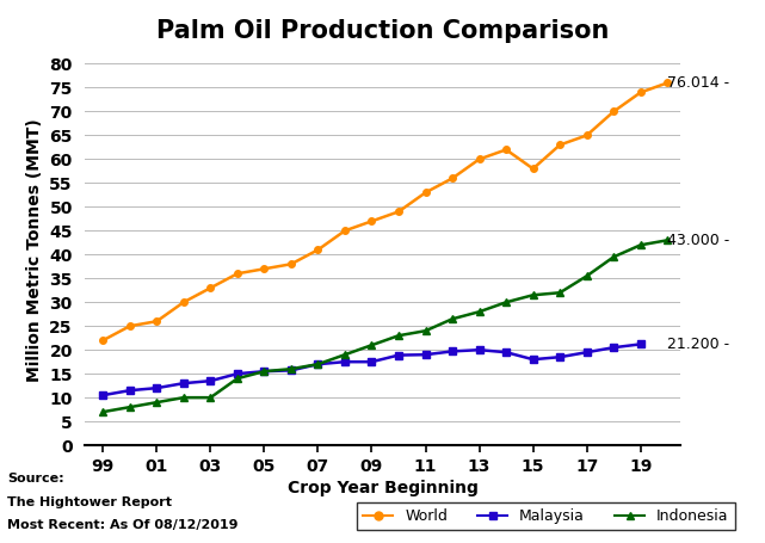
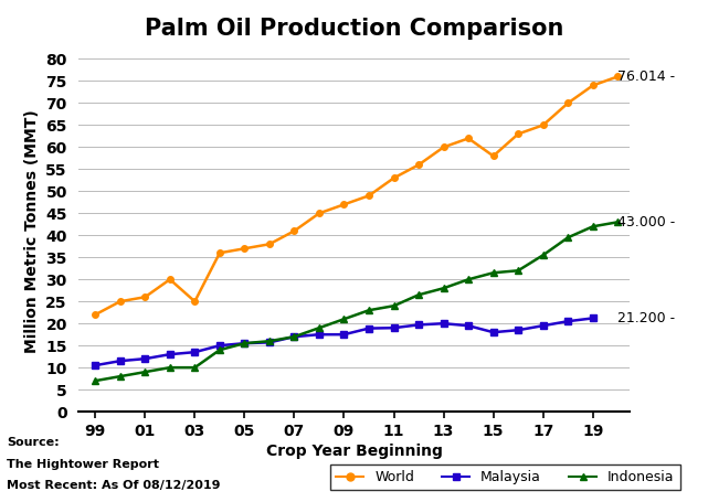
World/03: 33.0 -> 25.0
